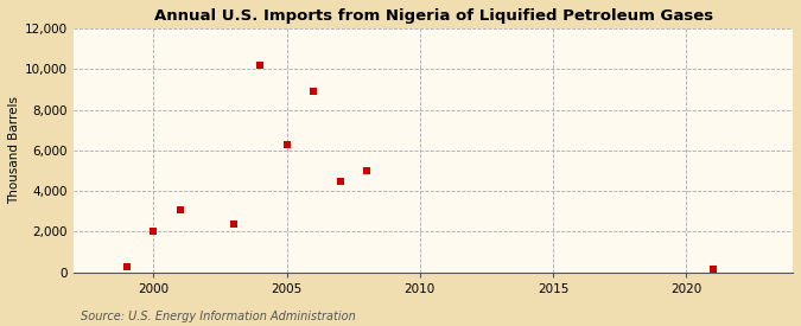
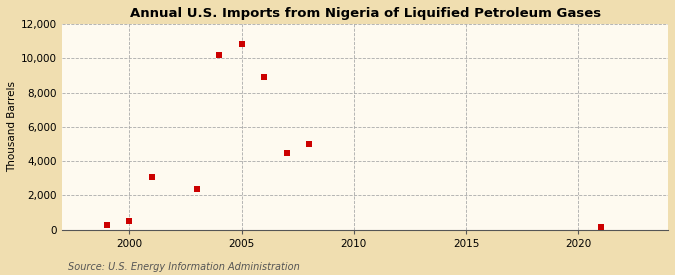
2000: 2,000 -> 500
2005: 6,300 -> 10,800
